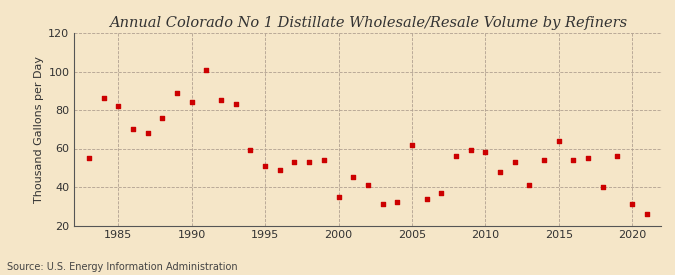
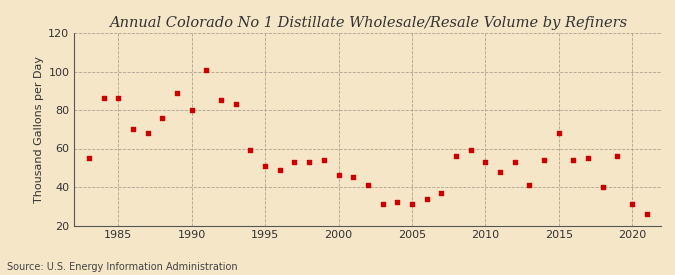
1985: 82 -> 86
1990: 84 -> 80
2000: 35 -> 46
2005: 62 -> 31
2010: 58 -> 53
2015: 64 -> 68
